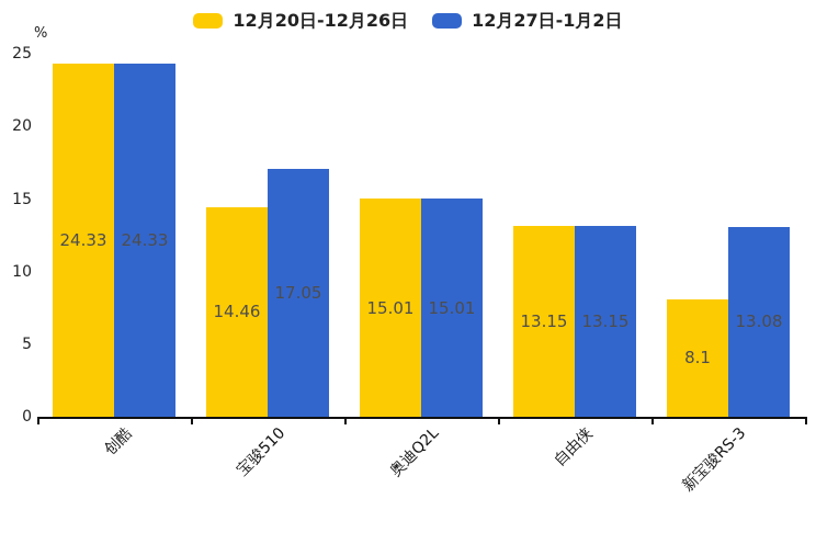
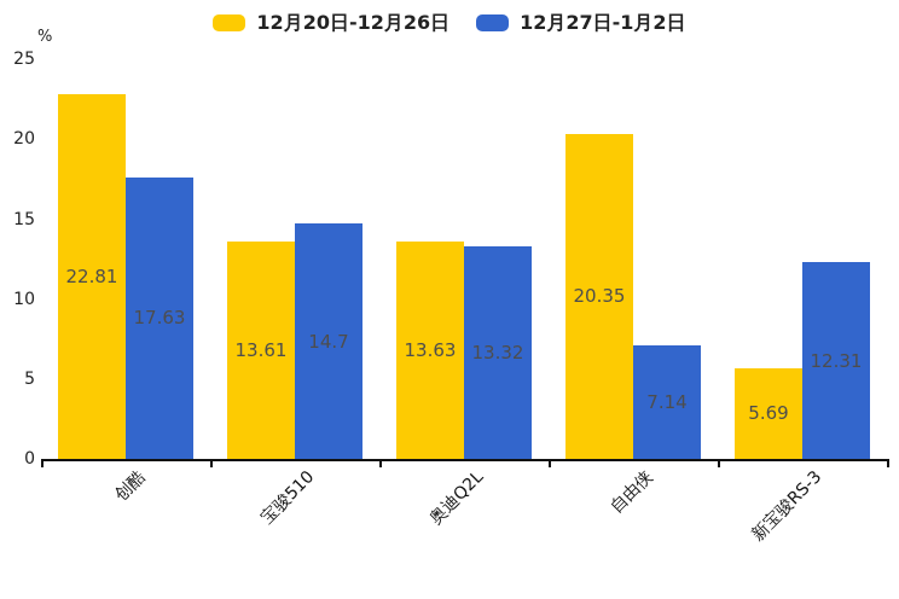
12月20日-12月26日/创酷: 24.33 -> 22.81
12月27日-1月2日/创酷: 24.33 -> 17.63
12月20日-12月26日/宝骏510: 14.46 -> 13.61
12月27日-1月2日/宝骏510: 17.05 -> 14.7
12月20日-12月26日/奥迪Q2L: 15.01 -> 13.63
12月27日-1月2日/奥迪Q2L: 15.01 -> 13.32
12月20日-12月26日/自由侠: 13.15 -> 20.35
12月27日-1月2日/自由侠: 13.15 -> 7.14
12月20日-12月26日/新宝骏RS-3: 8.1 -> 5.69
12月27日-1月2日/新宝骏RS-3: 13.08 -> 12.31
